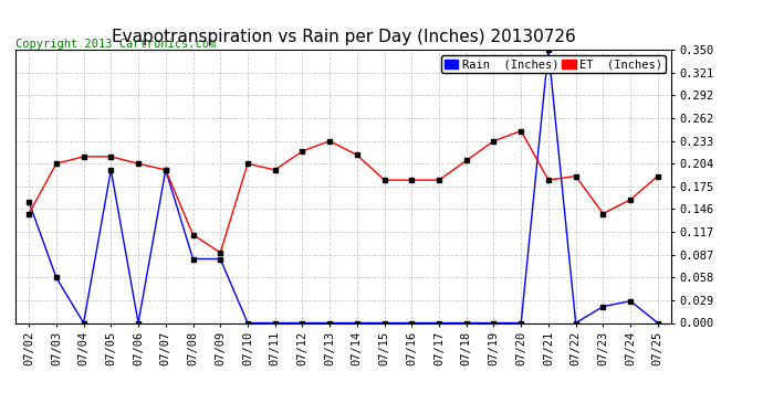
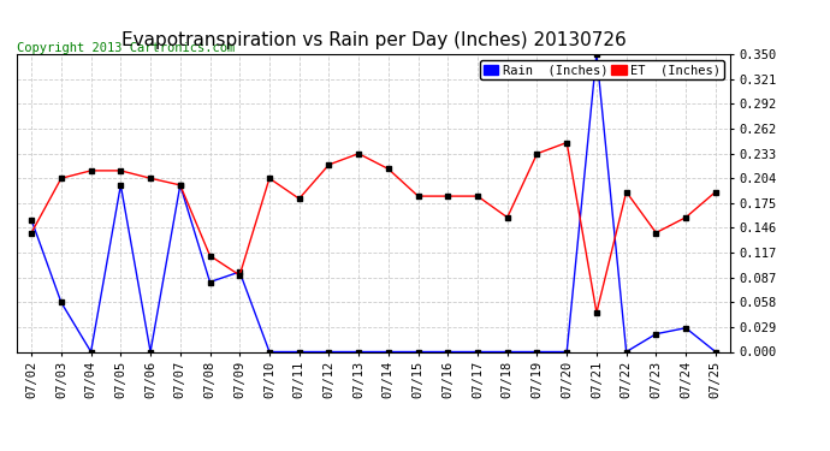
Rain (Inches)/07/09: 0.082 -> 0.094
ET (Inches)/07/11: 0.196 -> 0.180
ET (Inches)/07/18: 0.208 -> 0.158
ET (Inches)/07/21: 0.183 -> 0.046
